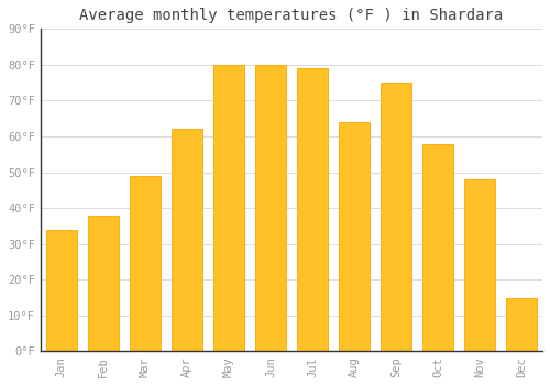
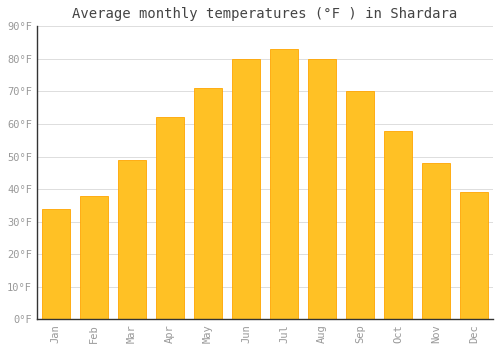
May: 80°F -> 71°F
Jul: 79°F -> 83°F
Aug: 64°F -> 80°F
Sep: 75°F -> 70°F
Dec: 15°F -> 39°F
